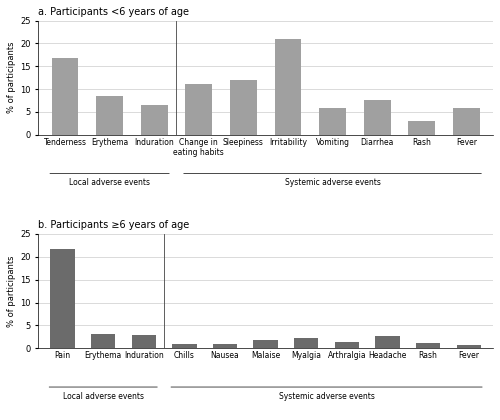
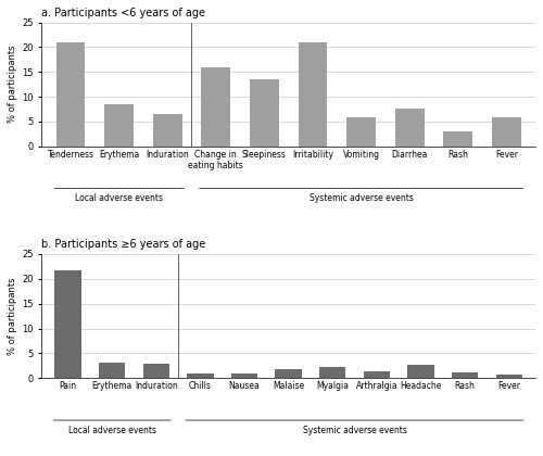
a. Participants <6 years of age/Tenderness: 16.7 -> 21.0
a. Participants <6 years of age/Change in eating habits: 11.0 -> 16.0
a. Participants <6 years of age/Sleepiness: 12.0 -> 13.5
